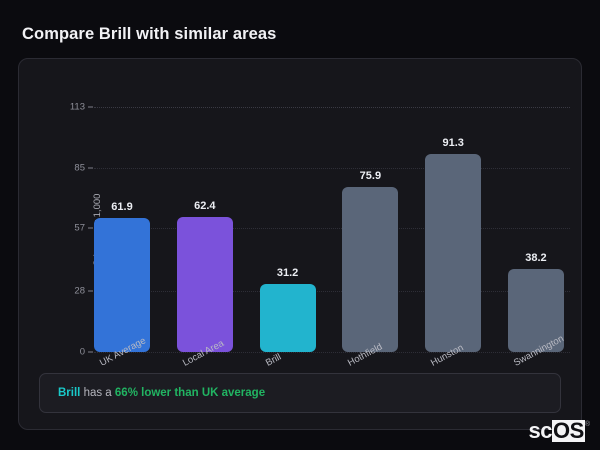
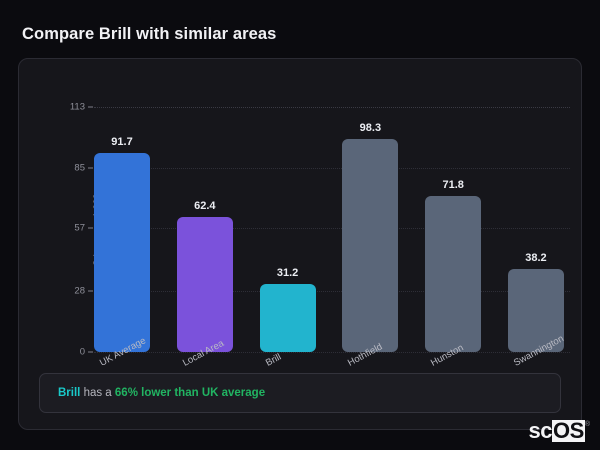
UK Average: 61.9 -> 91.7
Hothfield: 75.9 -> 98.3
Hunston: 91.3 -> 71.8
